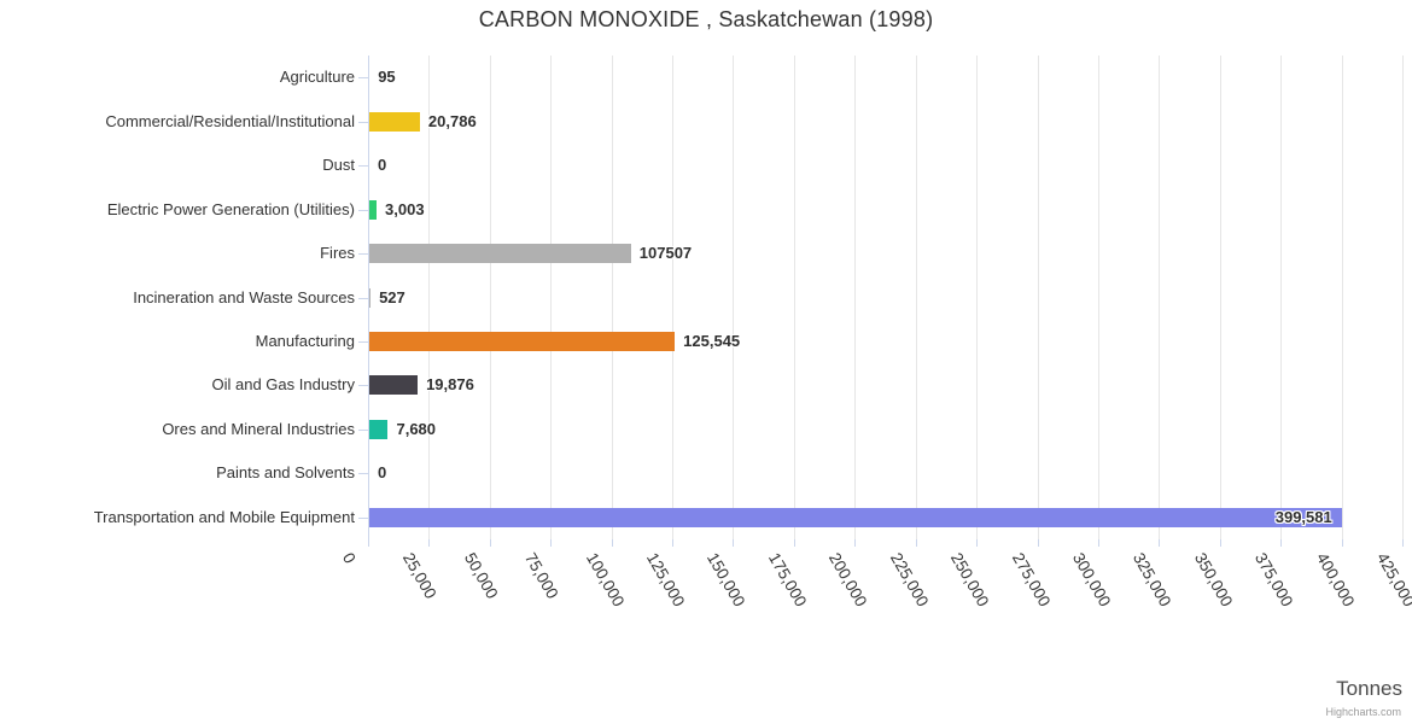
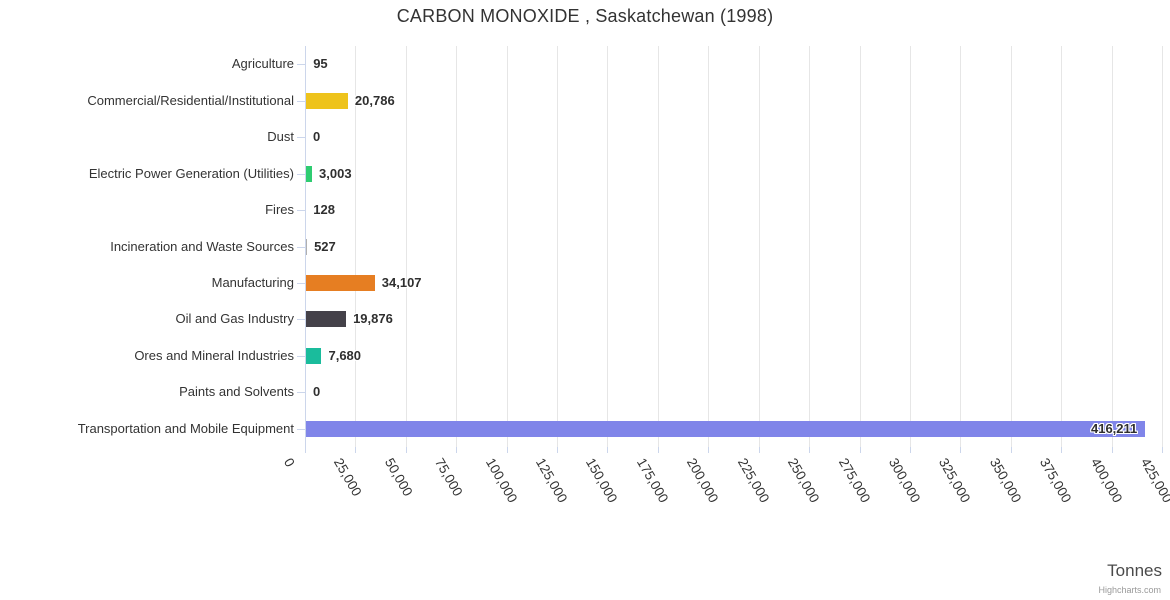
Fires: 107507 -> 128
Manufacturing: 125,545 -> 34,107
Transportation and Mobile Equipment: 399,581 -> 416,211
